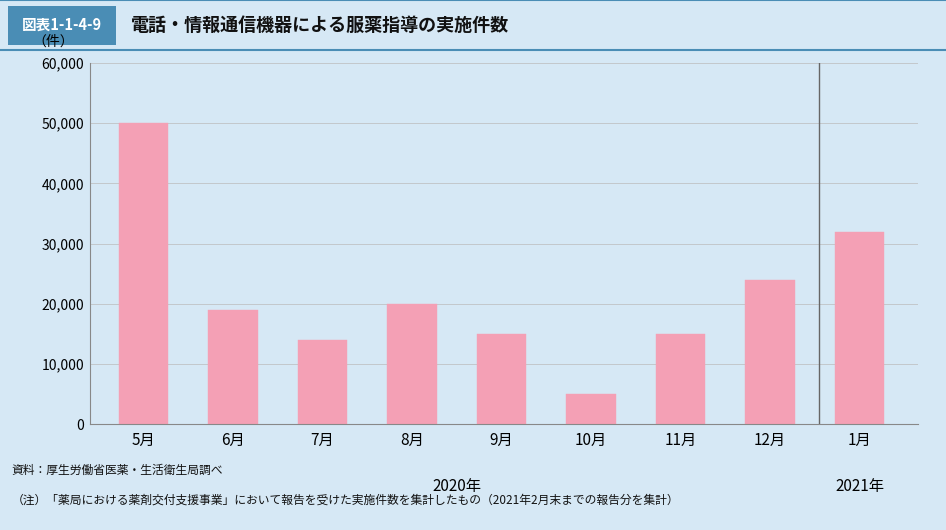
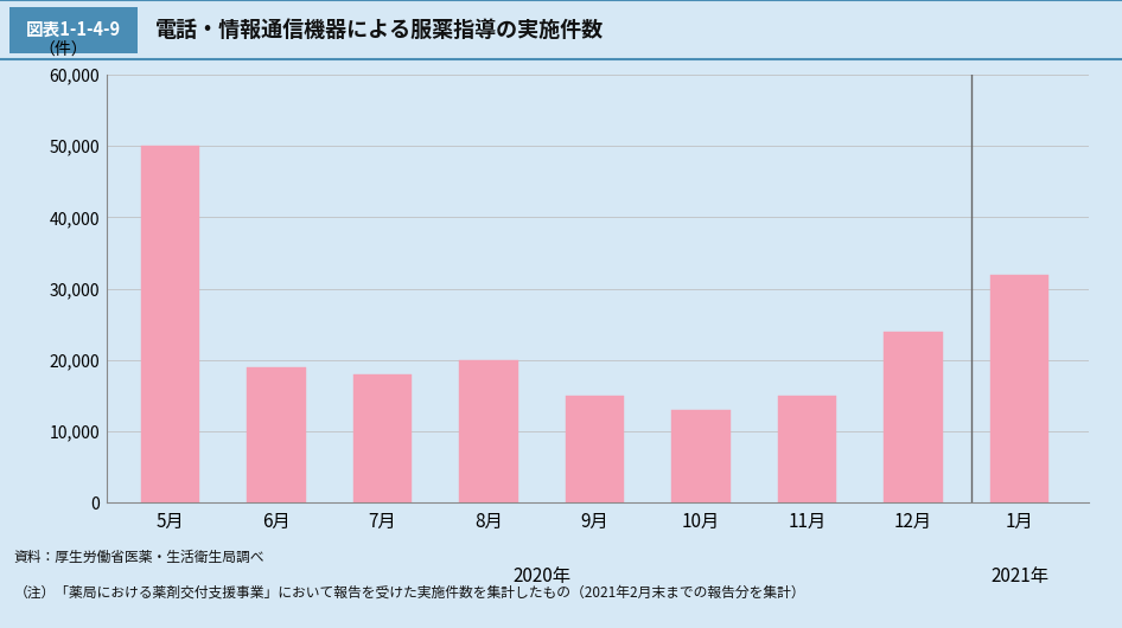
7月: 14,000 -> 18,000
10月: 5,000 -> 13,000
